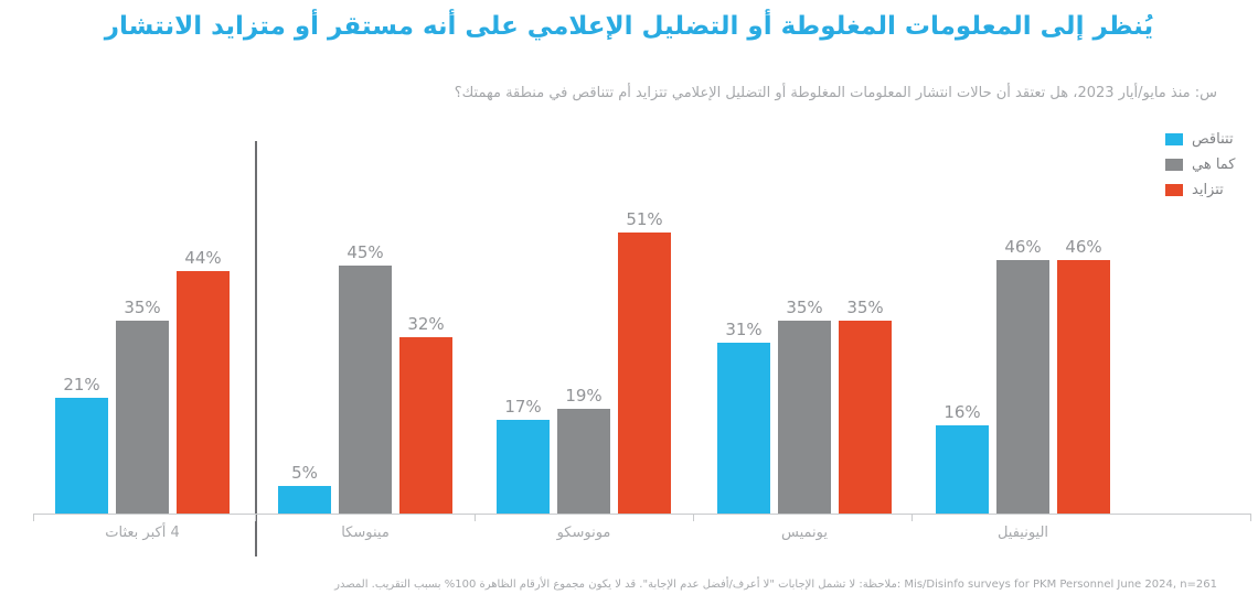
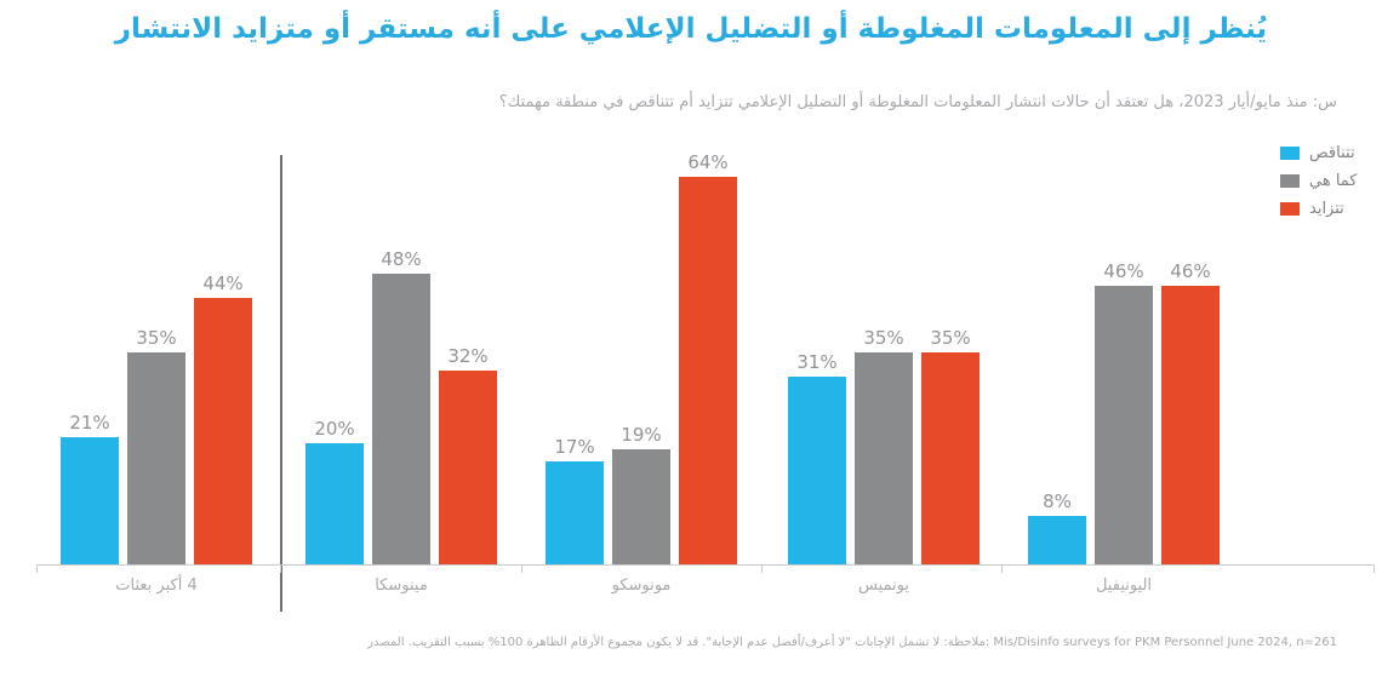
تتناقص/مينوسكا: 5% -> 20%
كما هي/مينوسكا: 45% -> 48%
تتزايد/مونوسكو: 51% -> 64%
تتناقص/اليونيفيل: 16% -> 8%
